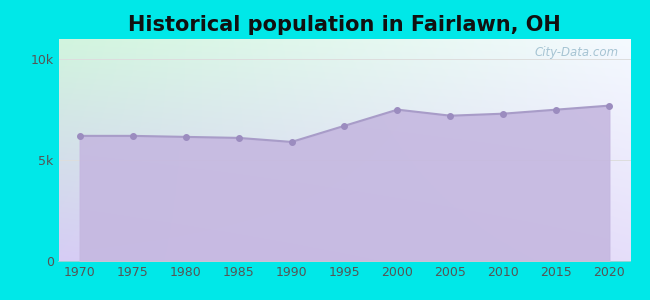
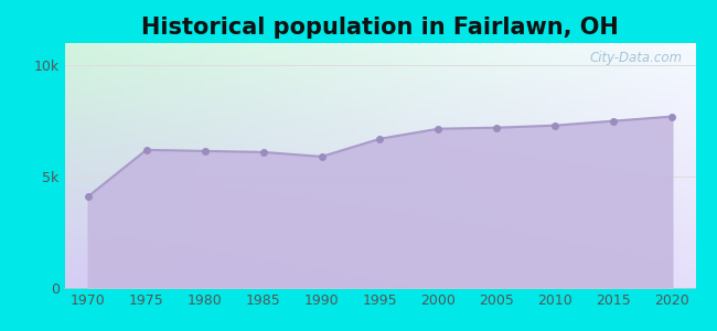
1970: 6.20k -> 4.10k
2000: 7.50k -> 7.15k
